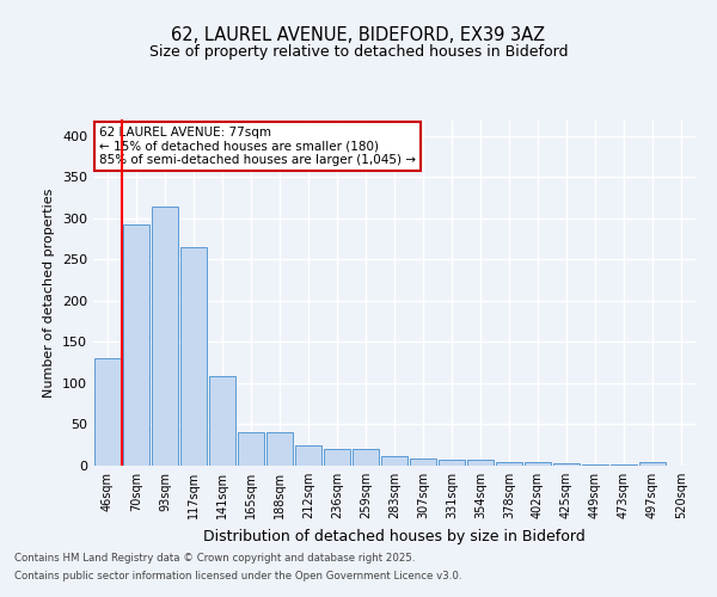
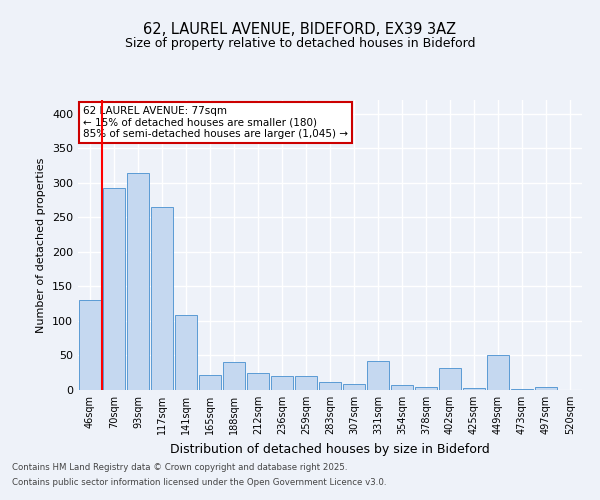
165sqm: 41 -> 22
331sqm: 7 -> 42
402sqm: 5 -> 32
449sqm: 2 -> 50
